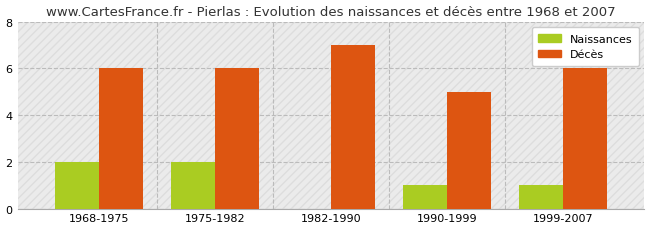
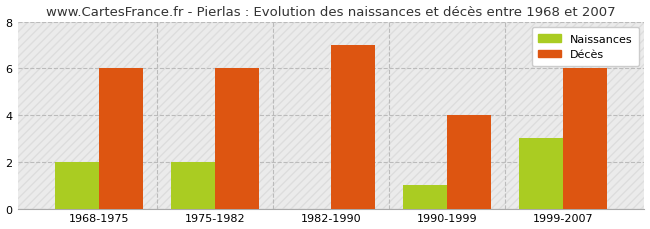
Décès/1990-1999: 5 -> 4
Naissances/1999-2007: 1 -> 3
